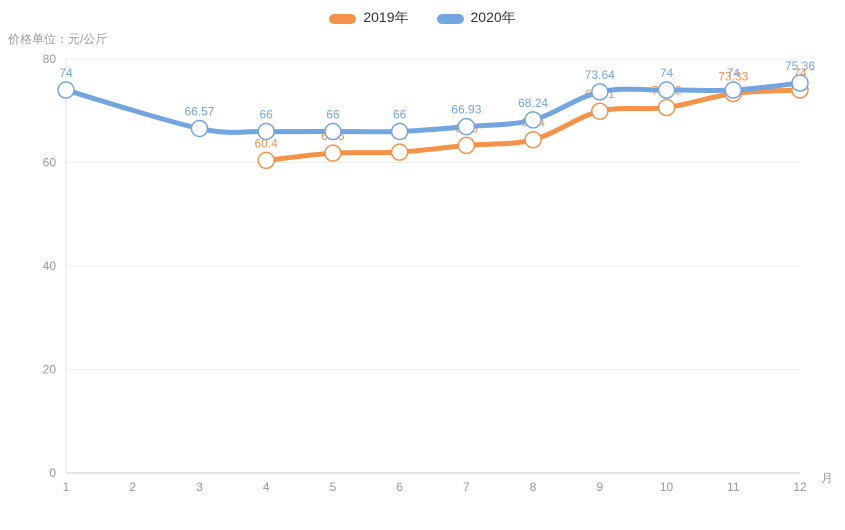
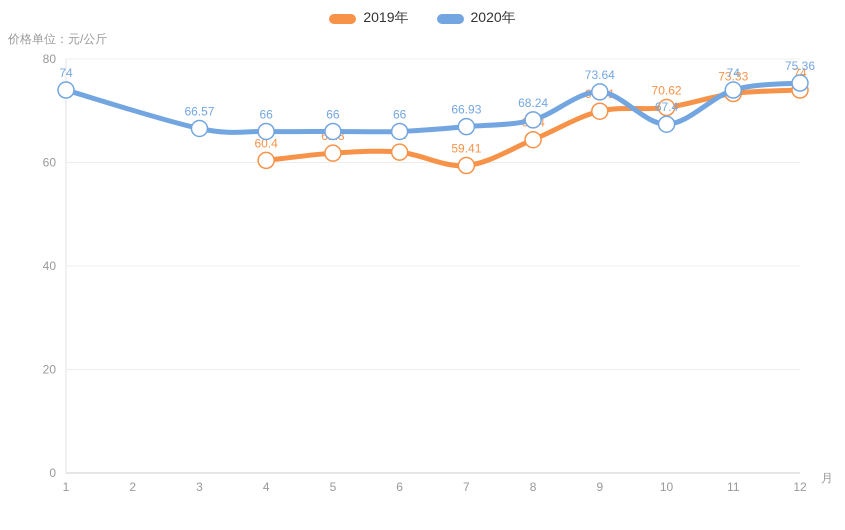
2019年/7: 63.3 -> 59.41
2020年/10: 74 -> 67.4
